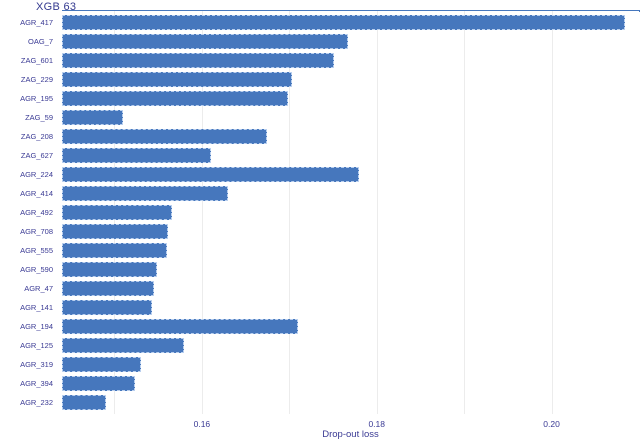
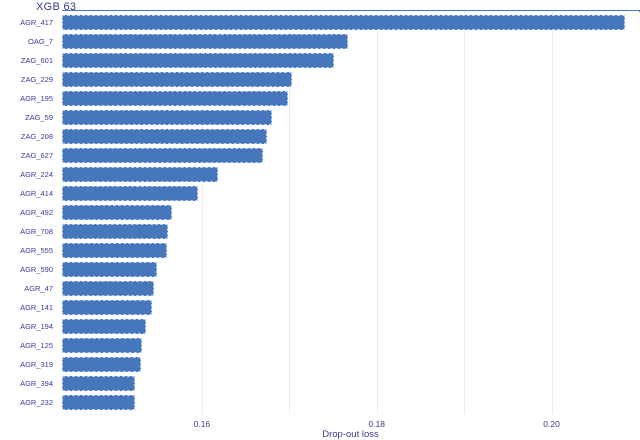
ZAG_59: 0.151 -> 0.168
ZAG_627: 0.161 -> 0.167
AGR_224: 0.178 -> 0.162
AGR_414: 0.163 -> 0.160
AGR_194: 0.171 -> 0.154
AGR_125: 0.158 -> 0.153
AGR_232: 0.149 -> 0.152
